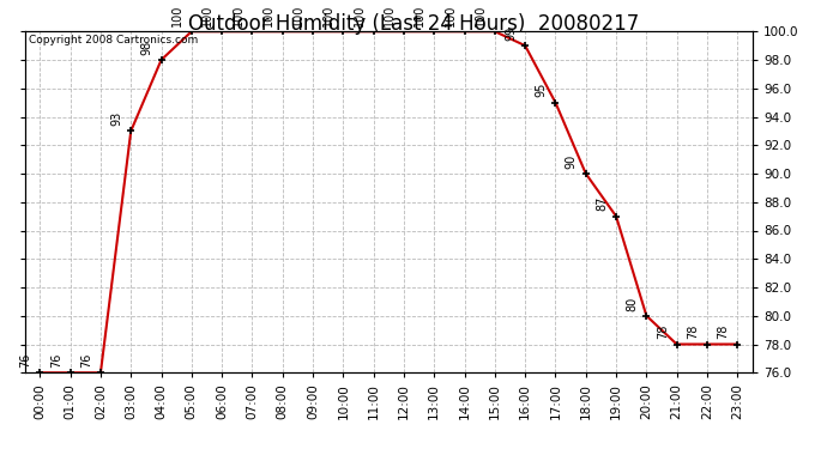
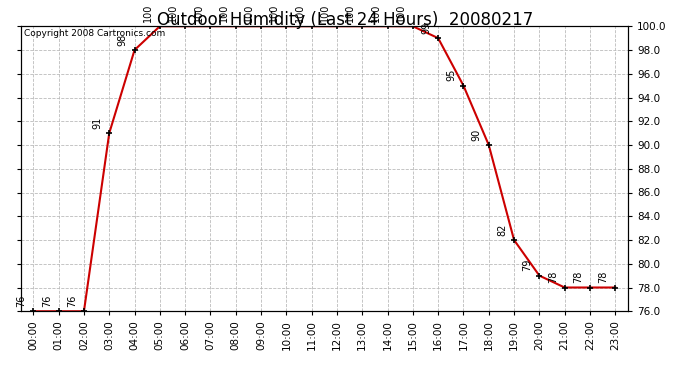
03:00: 93 -> 91
19:00: 87 -> 82
20:00: 80 -> 79
